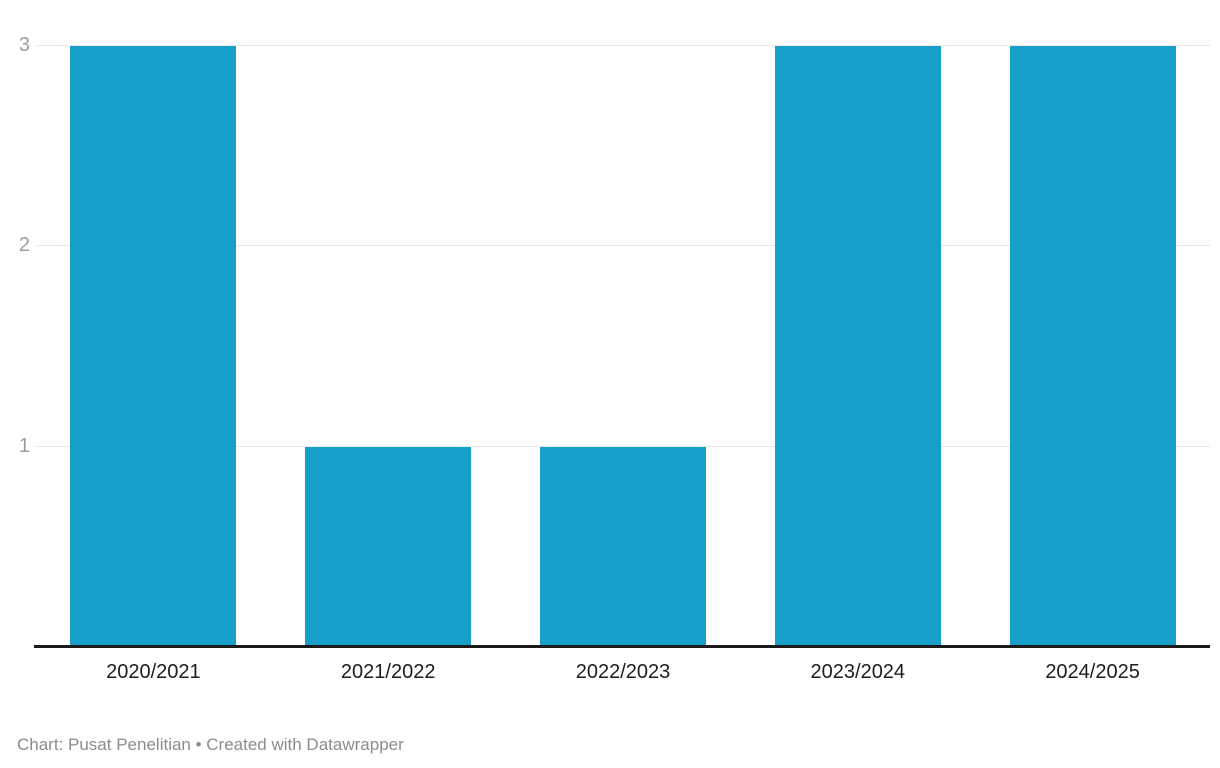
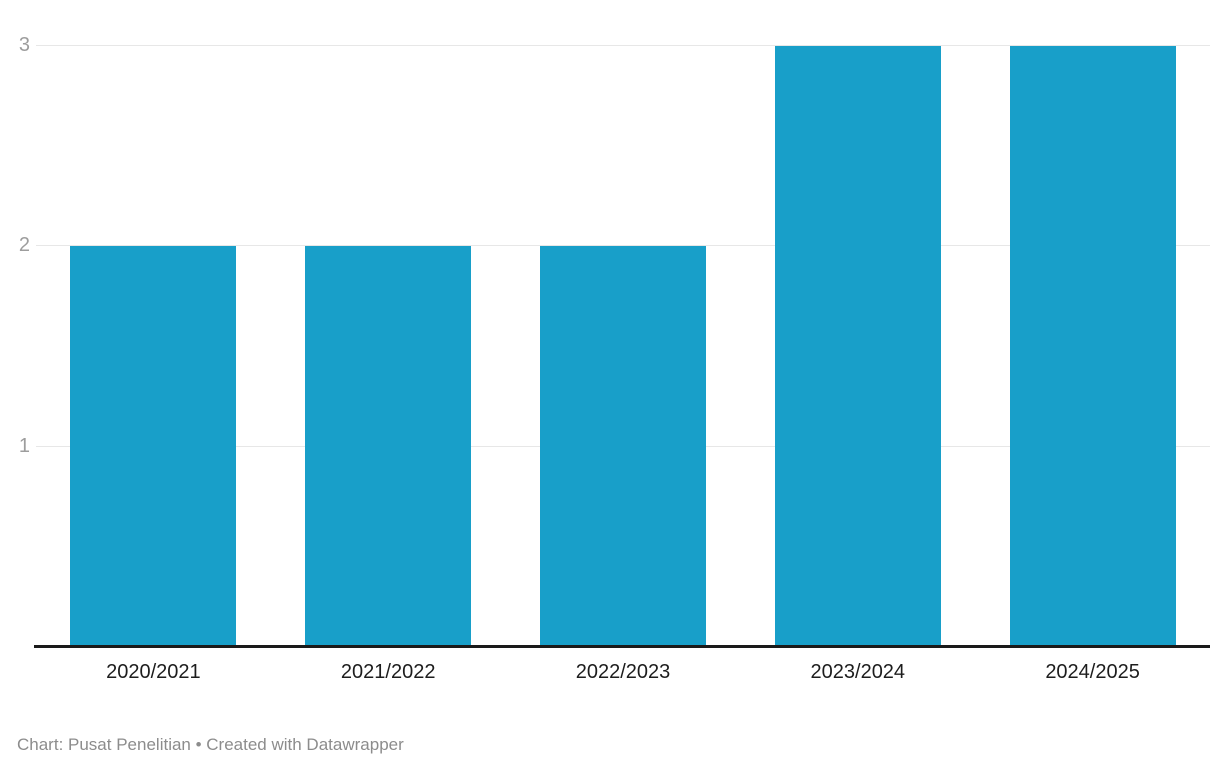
2020/2021: 3 -> 2
2021/2022: 1 -> 2
2022/2023: 1 -> 2
